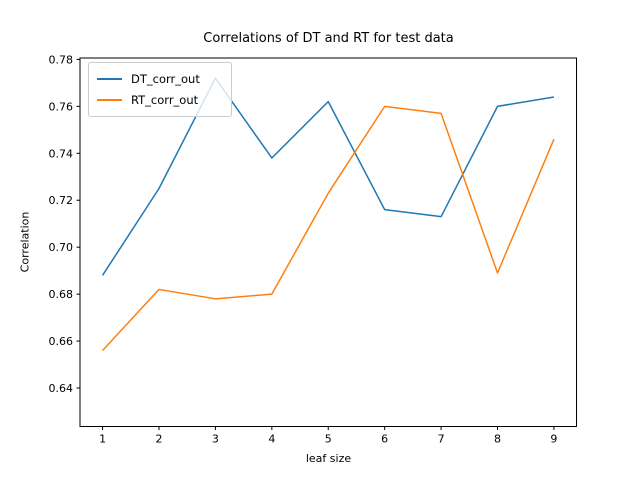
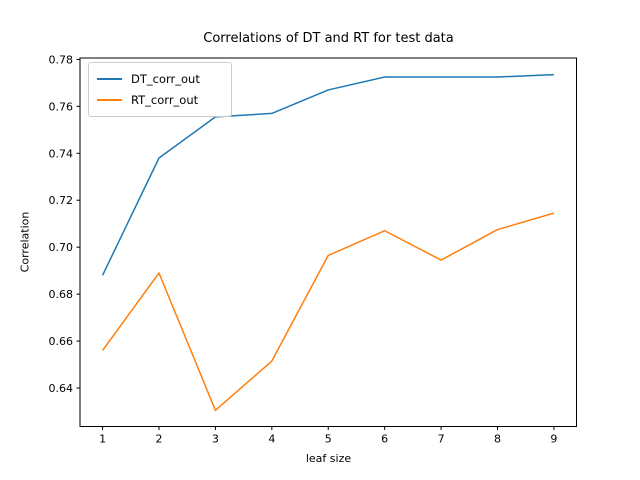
DT_corr_out/2: 0.725 -> 0.738
RT_corr_out/2: 0.682 -> 0.689
DT_corr_out/3: 0.772 -> 0.755
RT_corr_out/3: 0.678 -> 0.630
DT_corr_out/4: 0.738 -> 0.757
RT_corr_out/4: 0.680 -> 0.651
DT_corr_out/5: 0.762 -> 0.767
RT_corr_out/5: 0.723 -> 0.697
DT_corr_out/6: 0.716 -> 0.772
RT_corr_out/6: 0.760 -> 0.707
DT_corr_out/7: 0.713 -> 0.772
RT_corr_out/7: 0.757 -> 0.695
DT_corr_out/8: 0.760 -> 0.772
RT_corr_out/8: 0.689 -> 0.708
DT_corr_out/9: 0.764 -> 0.773
RT_corr_out/9: 0.746 -> 0.715
